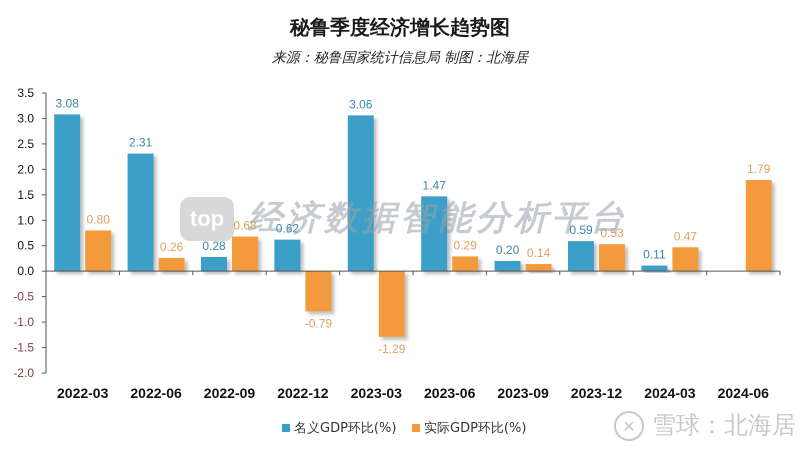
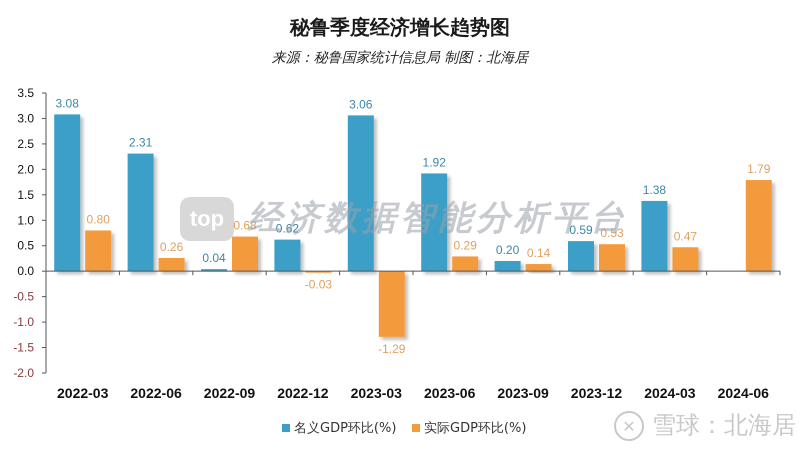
名义GDP环比(%)/2022-09: 0.28 -> 0.04
实际GDP环比(%)/2022-12: -0.79 -> -0.03
名义GDP环比(%)/2023-06: 1.47 -> 1.92
名义GDP环比(%)/2024-03: 0.11 -> 1.38
